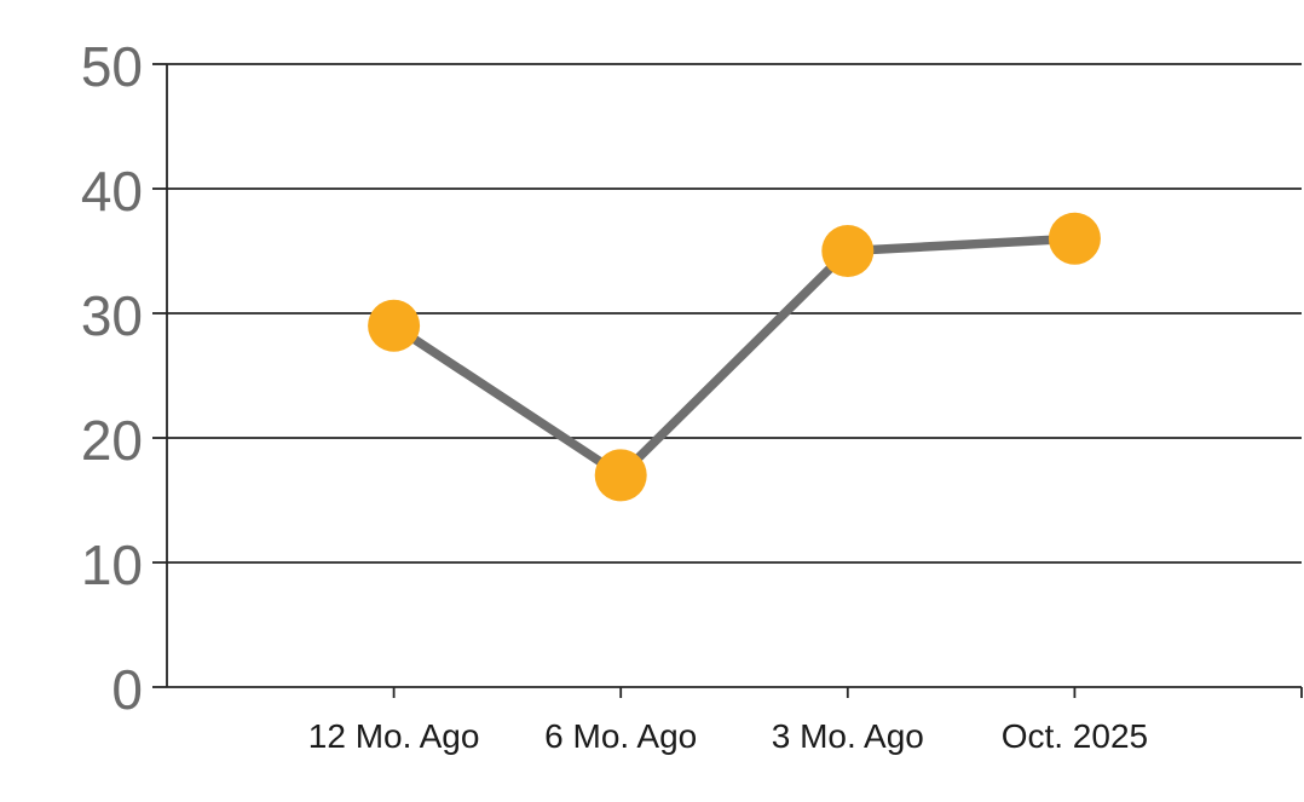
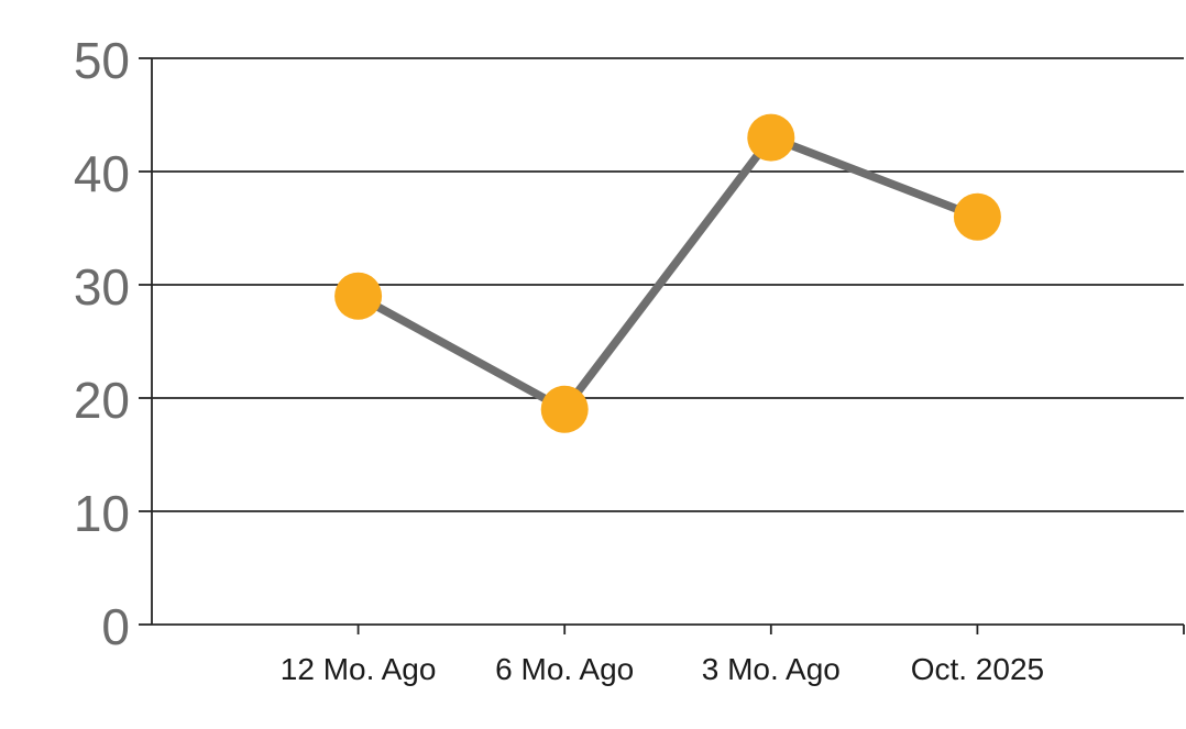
6 Mo. Ago: 17 -> 19
3 Mo. Ago: 35 -> 43
